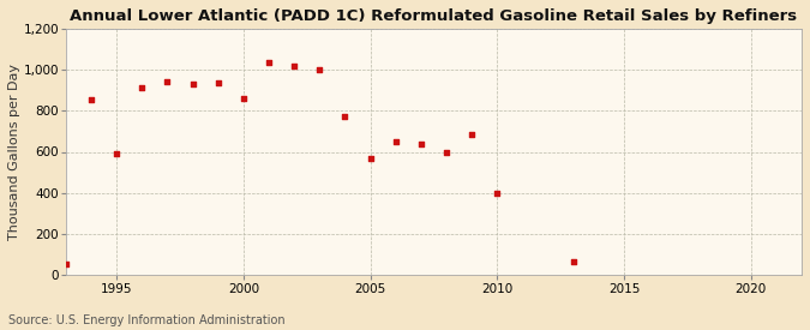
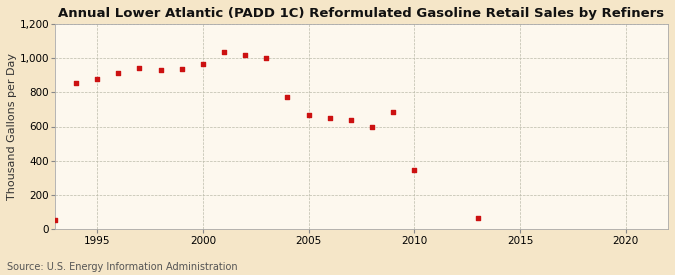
1995: 590 -> 880
2000: 860 -> 960
2005: 570 -> 670
2010: 400 -> 340
